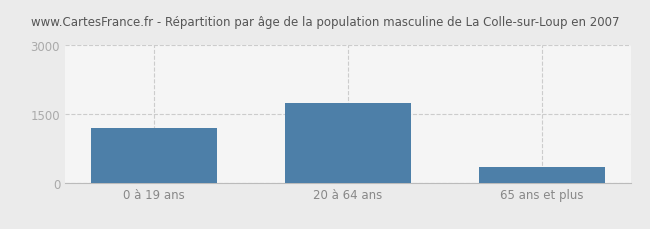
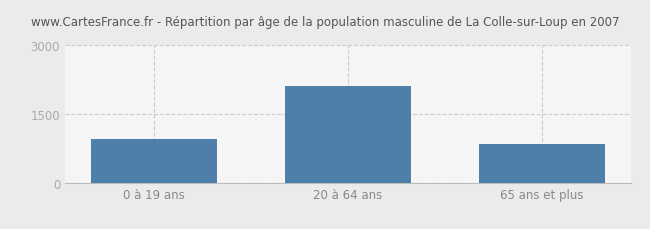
0 à 19 ans: 1200 -> 950
20 à 64 ans: 1750 -> 2100
65 ans et plus: 350 -> 850
